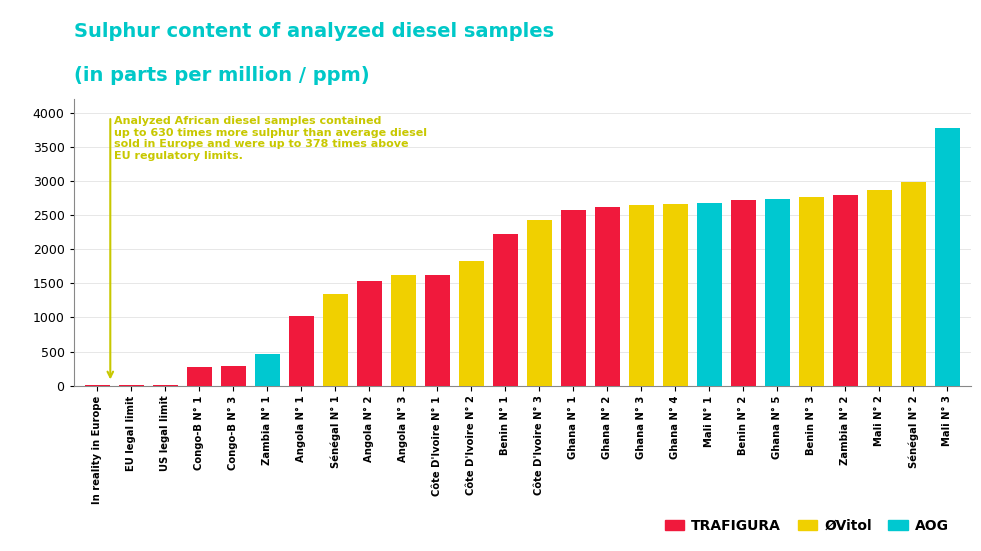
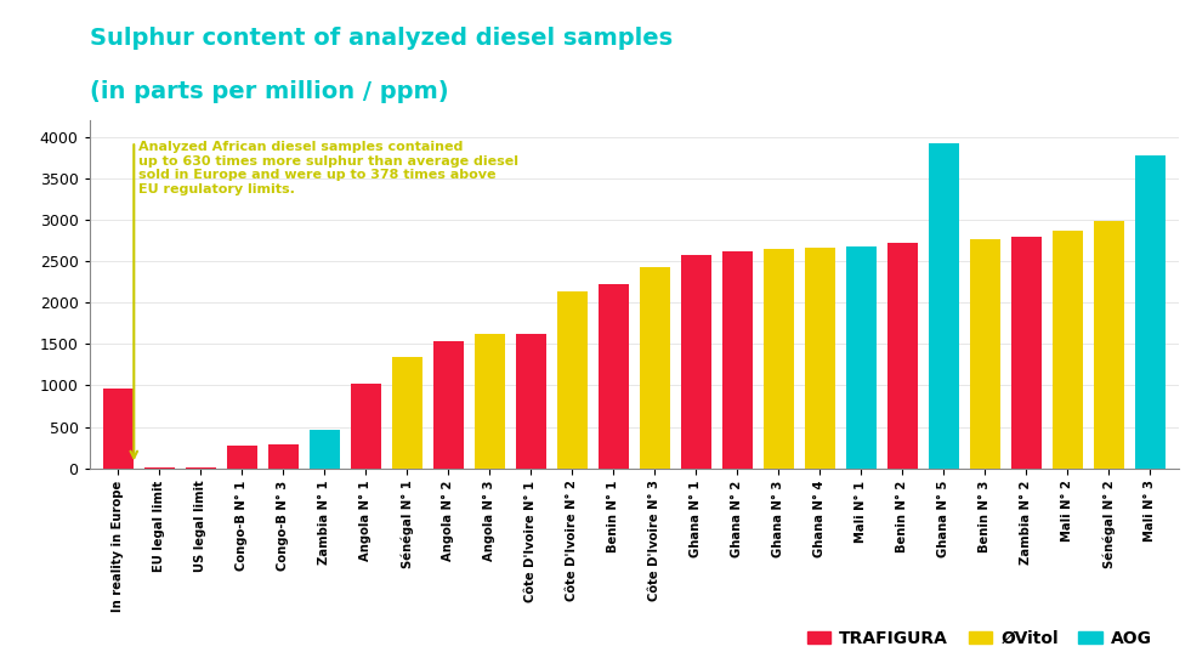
In reality in Europe: 10 -> 960
Côte D'Ivoire N° 2: 1830 -> 2140
Ghana N° 5: 2730 -> 3920
